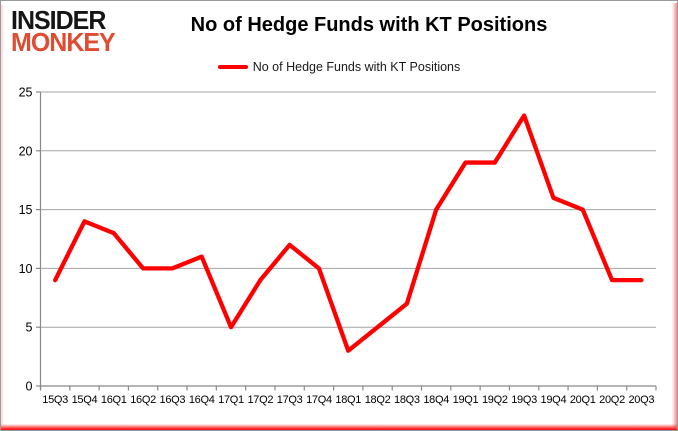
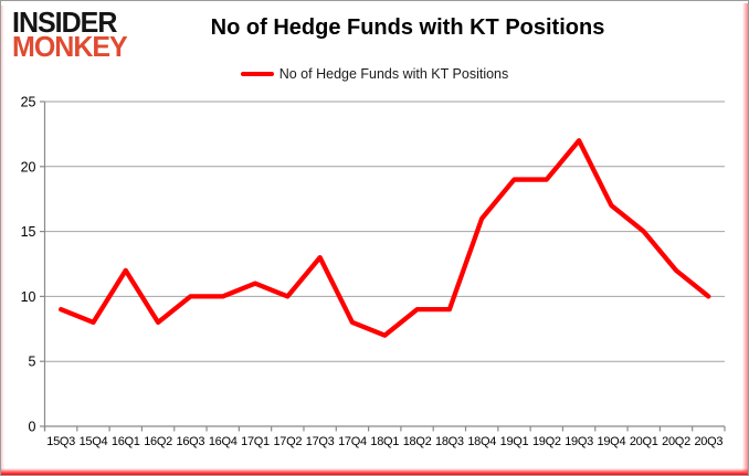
15Q4: 14 -> 8
16Q1: 13 -> 12
16Q2: 10 -> 8
16Q4: 11 -> 10
17Q1: 5 -> 11
17Q2: 9 -> 10
17Q3: 12 -> 13
17Q4: 10 -> 8
18Q1: 3 -> 7
18Q2: 5 -> 9
18Q3: 7 -> 9
18Q4: 15 -> 16
19Q3: 23 -> 22
19Q4: 16 -> 17
20Q2: 9 -> 12
20Q3: 9 -> 10
